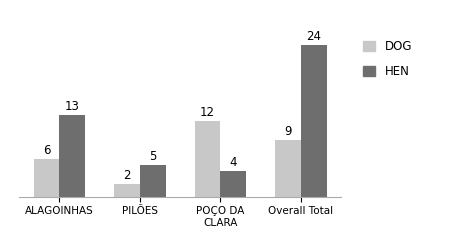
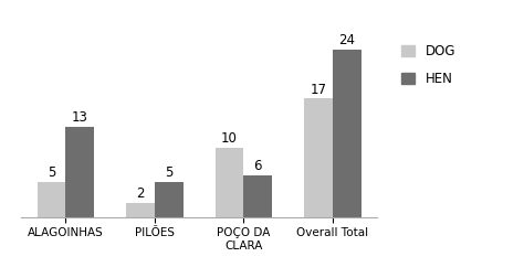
DOG/ALAGOINHAS: 6 -> 5
DOG/POÇO DA CLARA: 12 -> 10
HEN/POÇO DA CLARA: 4 -> 6
DOG/Overall Total: 9 -> 17
